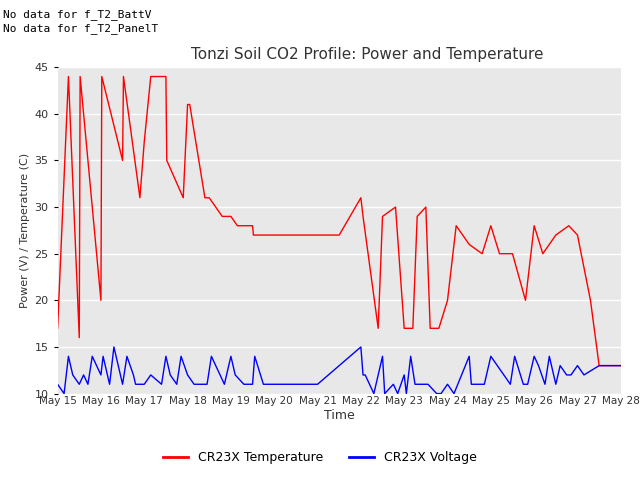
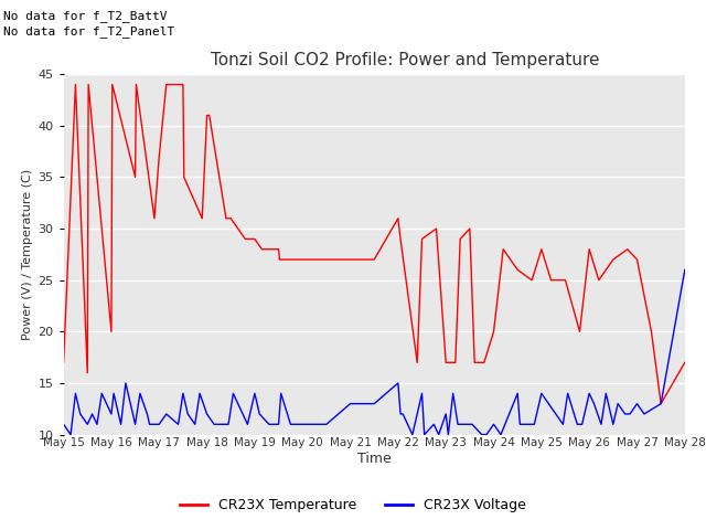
CR23X Voltage/May 21: 11 -> 13
CR23X Temperature/May 28: 13 -> 17
CR23X Voltage/May 28: 13 -> 26
